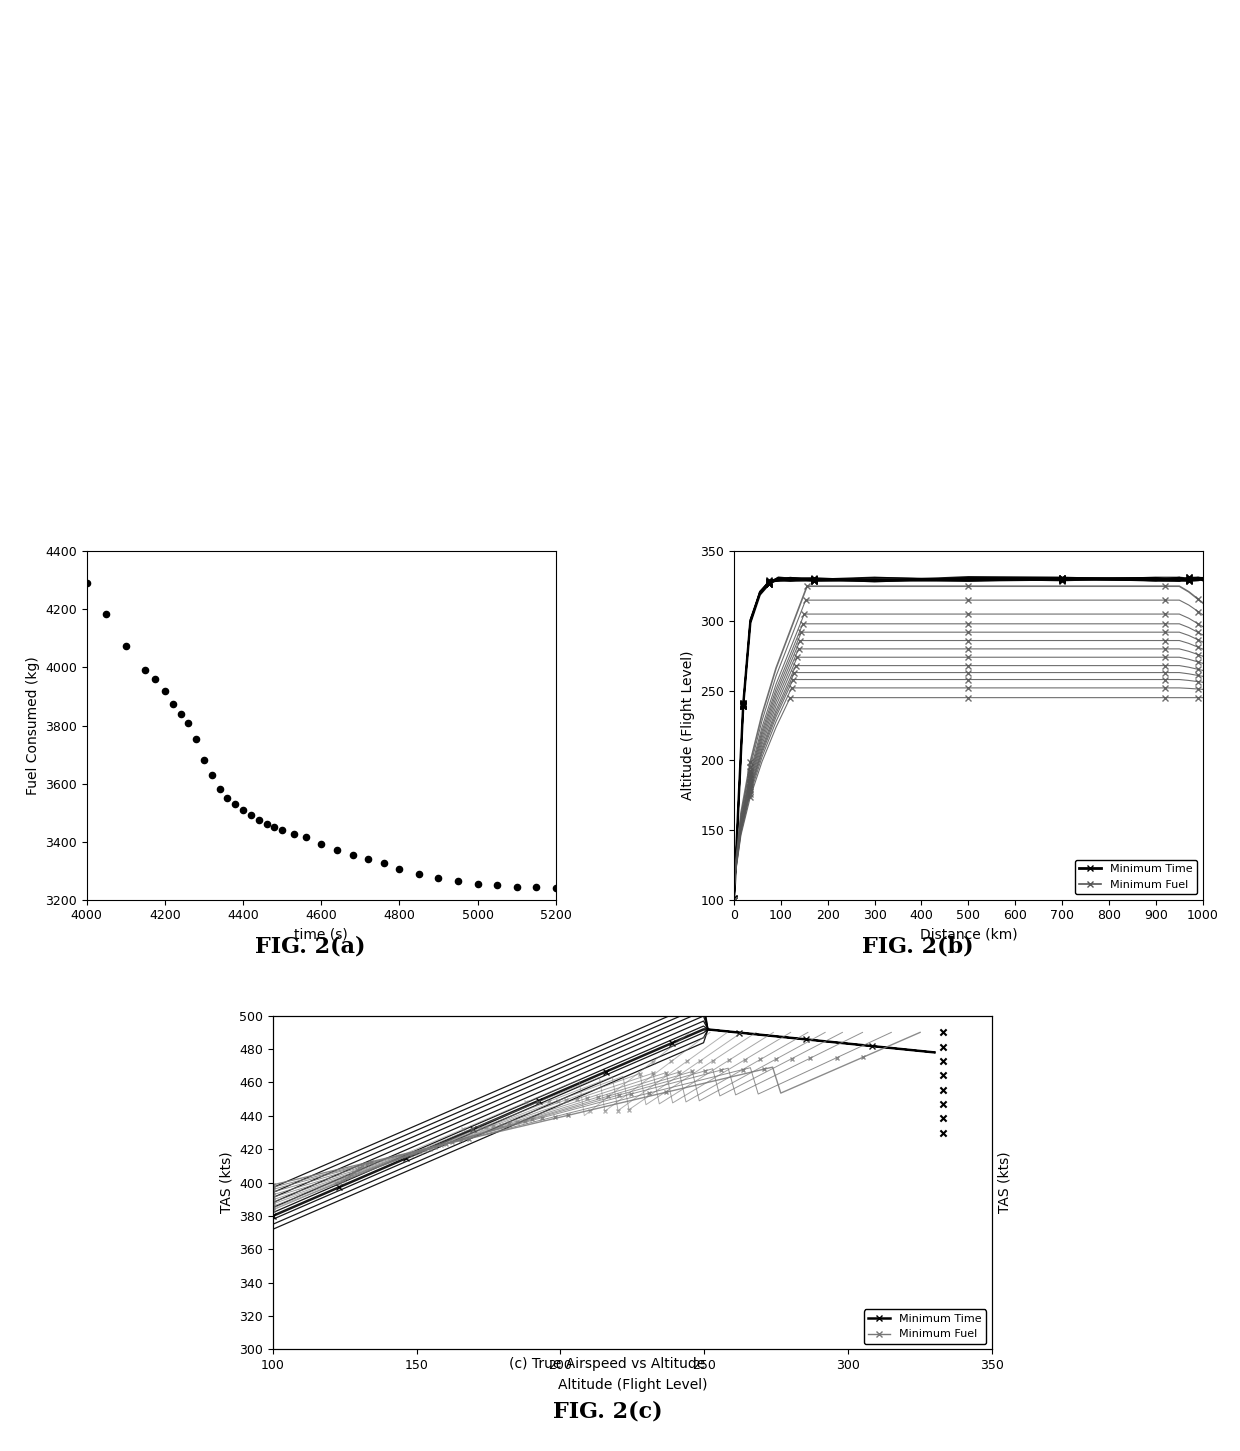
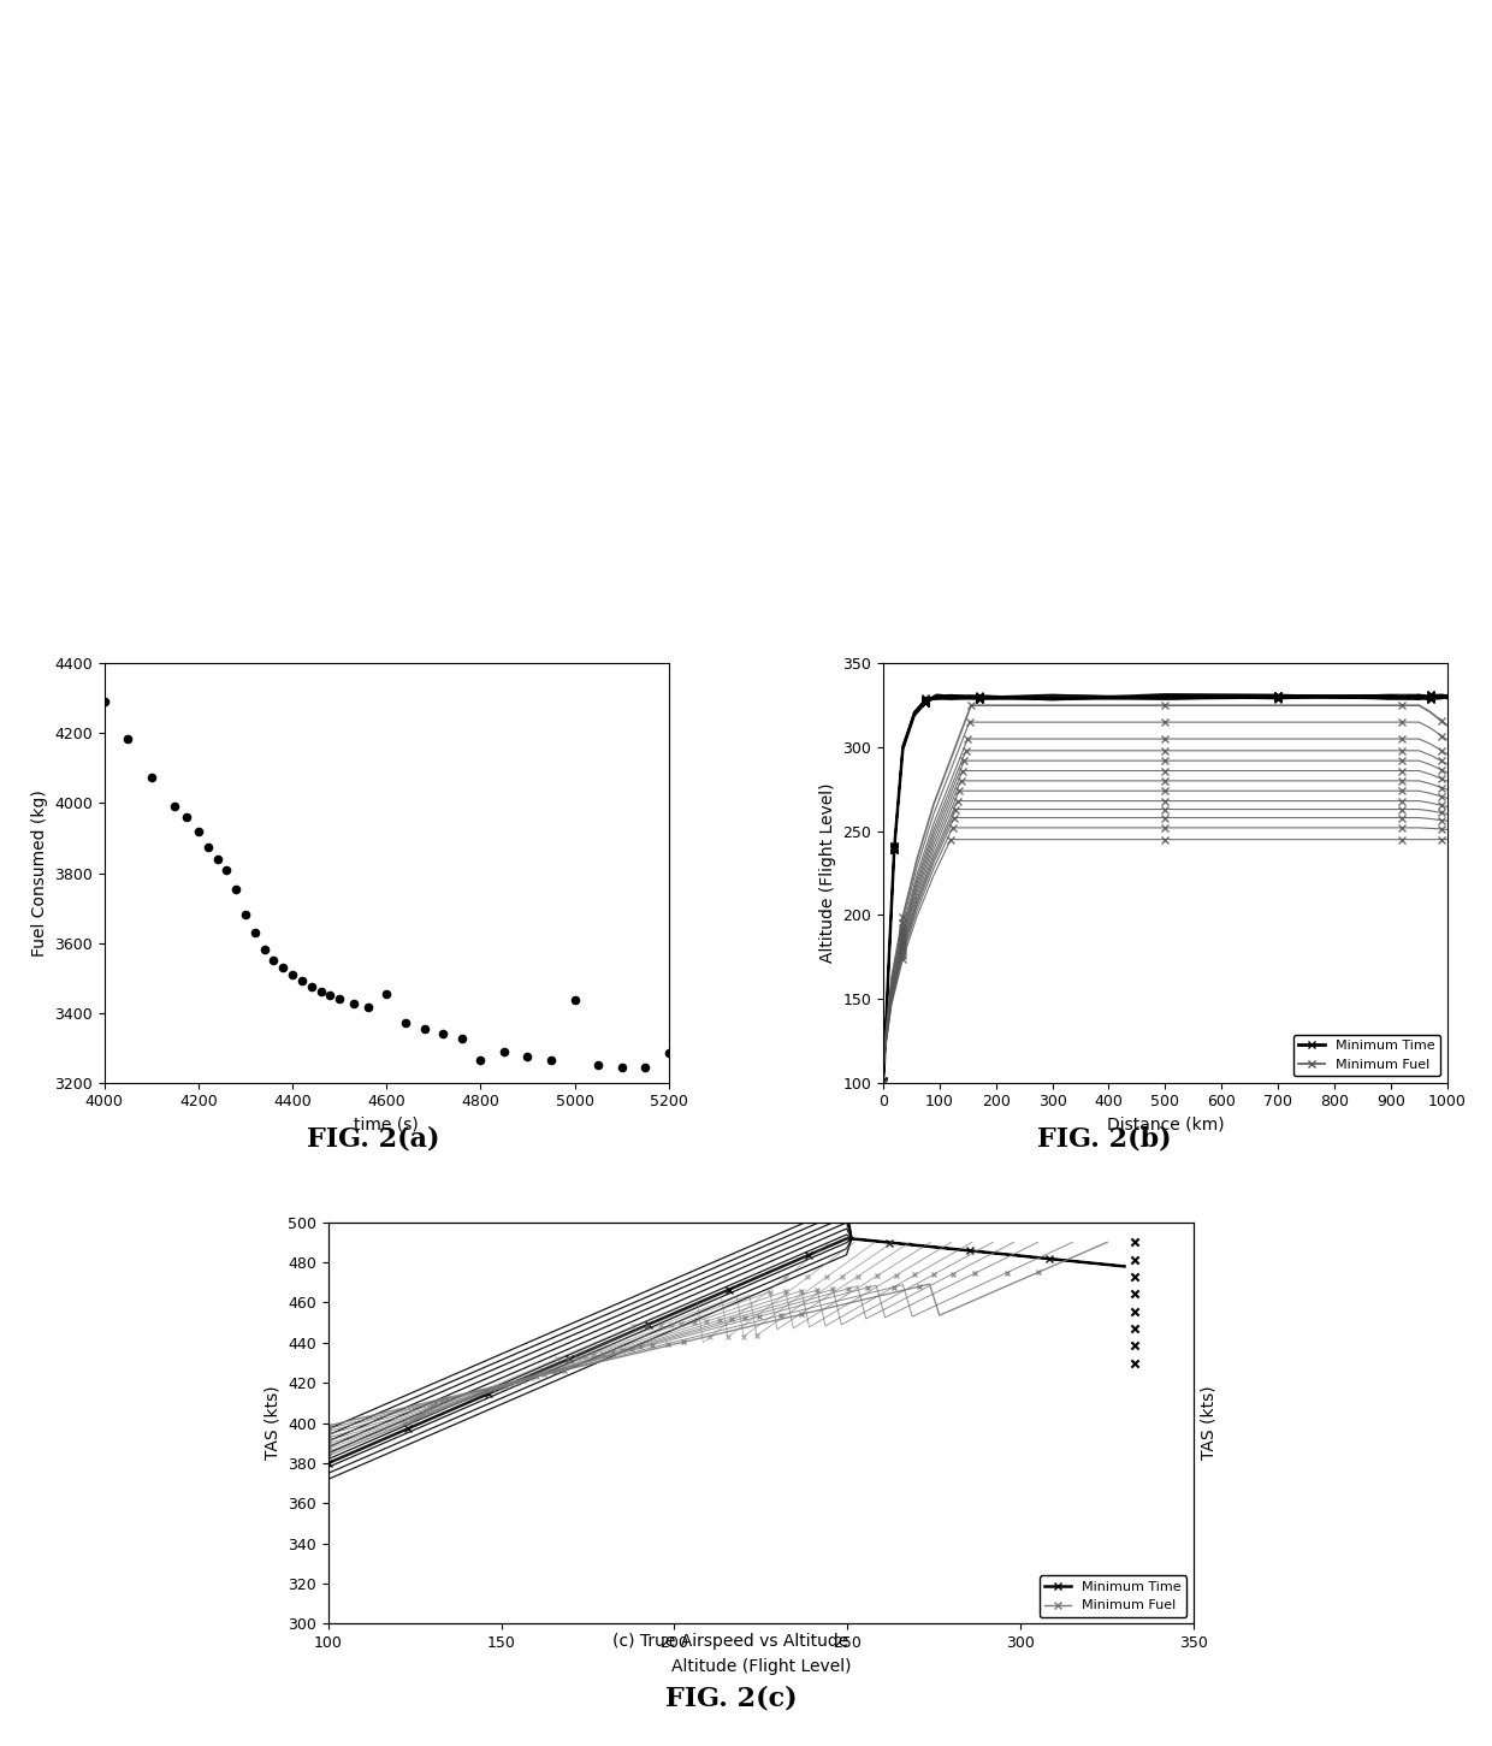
4600: 3390 -> 3455
4800: 3305 -> 3265
5000: 3255 -> 3435
5200: 3240 -> 3285
